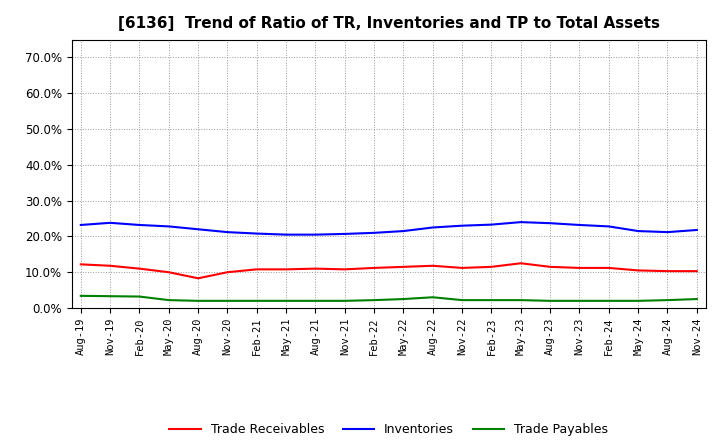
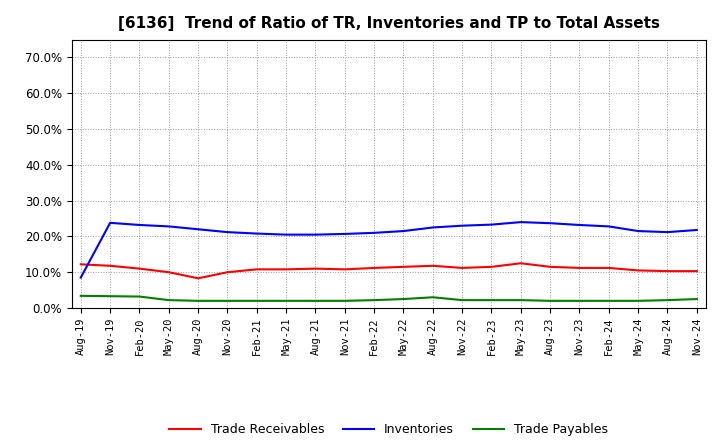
Inventories/Aug-19: 23.2% -> 8.5%
